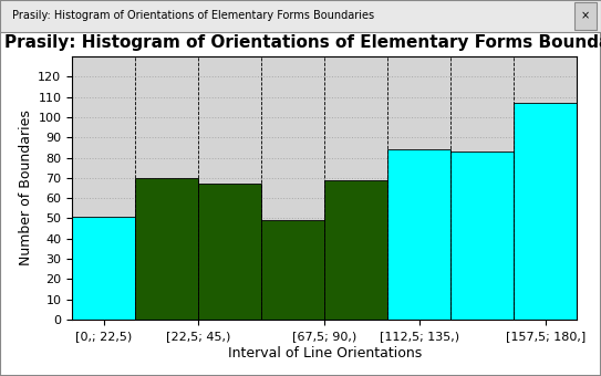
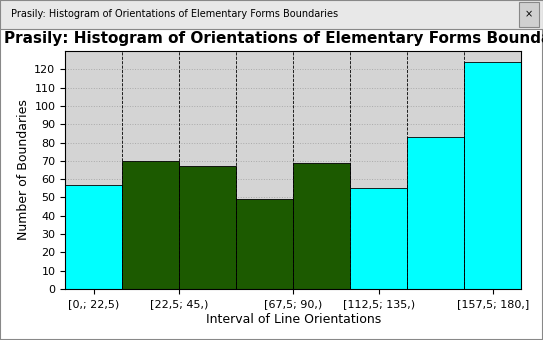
[0,; 22,5): 51 -> 57
[112,5; 135,): 84 -> 55
[157,5; 180,]: 107 -> 124
